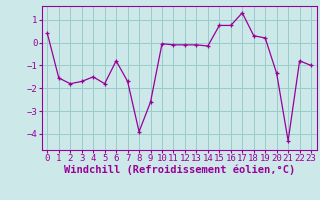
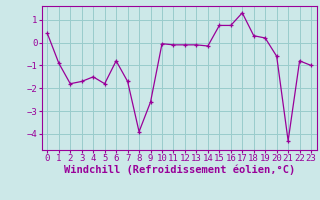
1: -1.55 -> -0.90
20: -1.35 -> -0.60
